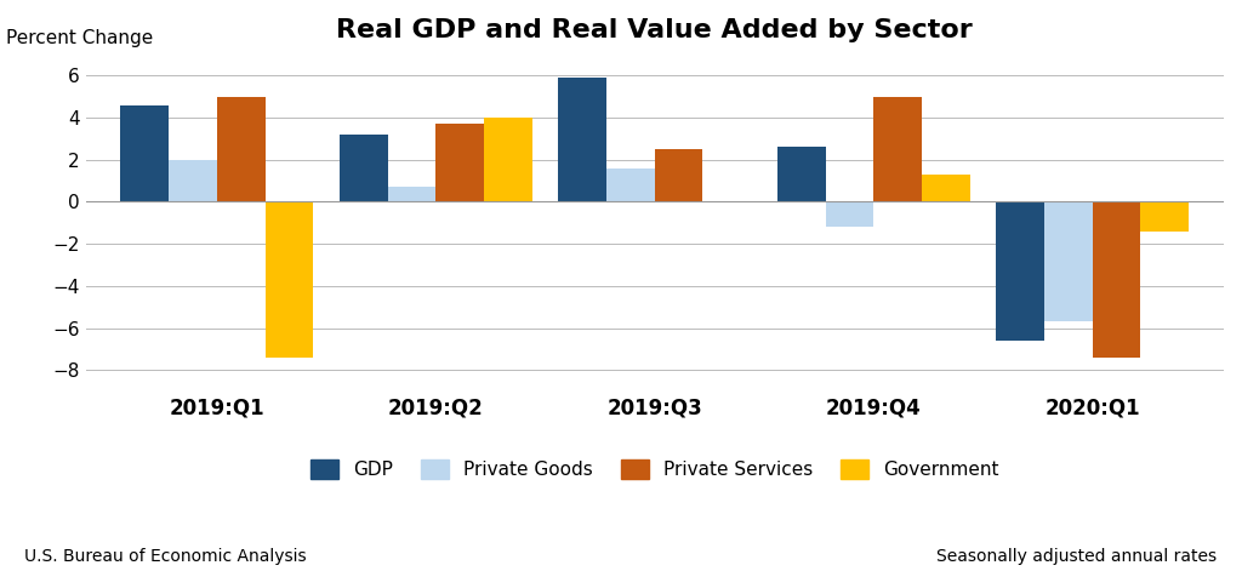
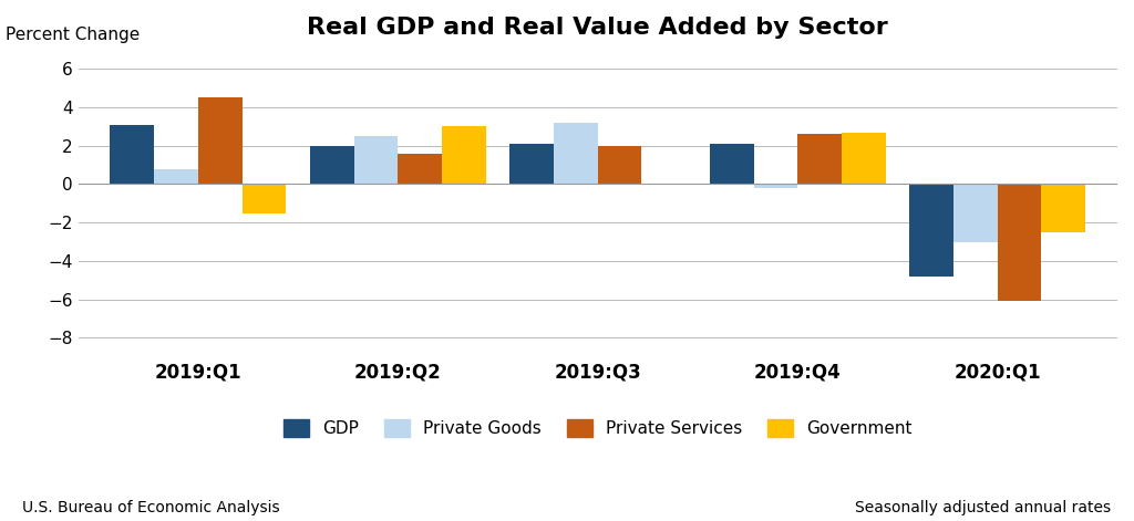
GDP/2019:Q1: 4.6 -> 3.1
Private Goods/2019:Q1: 2.0 -> 0.8
Private Services/2019:Q1: 5.0 -> 4.5
Government/2019:Q1: -7.4 -> -1.5
GDP/2019:Q2: 3.2 -> 2.0
Private Goods/2019:Q2: 0.7 -> 2.5
Private Services/2019:Q2: 3.7 -> 1.6
Government/2019:Q2: 4.0 -> 3.0
GDP/2019:Q3: 5.9 -> 2.1
Private Goods/2019:Q3: 1.6 -> 3.2
Private Services/2019:Q3: 2.5 -> 2.0
GDP/2019:Q4: 2.6 -> 2.1
Private Goods/2019:Q4: -1.2 -> -0.2
Private Services/2019:Q4: 5.0 -> 2.6
Government/2019:Q4: 1.3 -> 2.7
GDP/2020:Q1: -6.6 -> -4.8
Private Goods/2020:Q1: -5.7 -> -3.0
Private Services/2020:Q1: -7.4 -> -6.1
Government/2020:Q1: -1.4 -> -2.5
